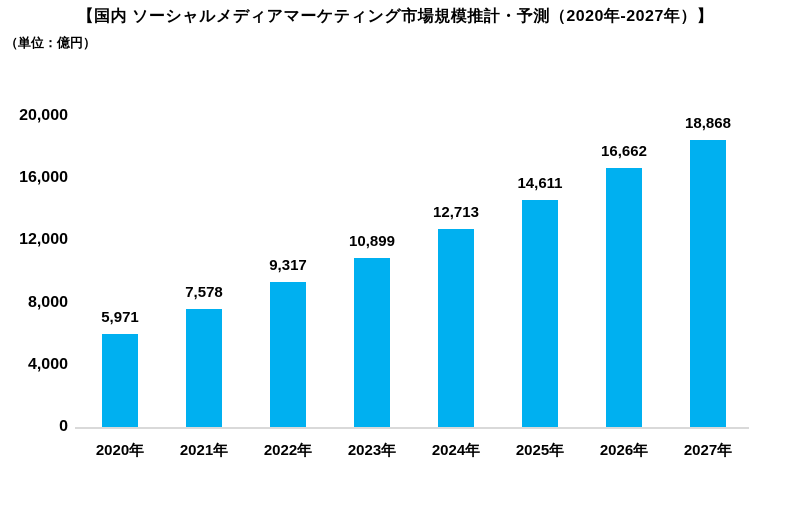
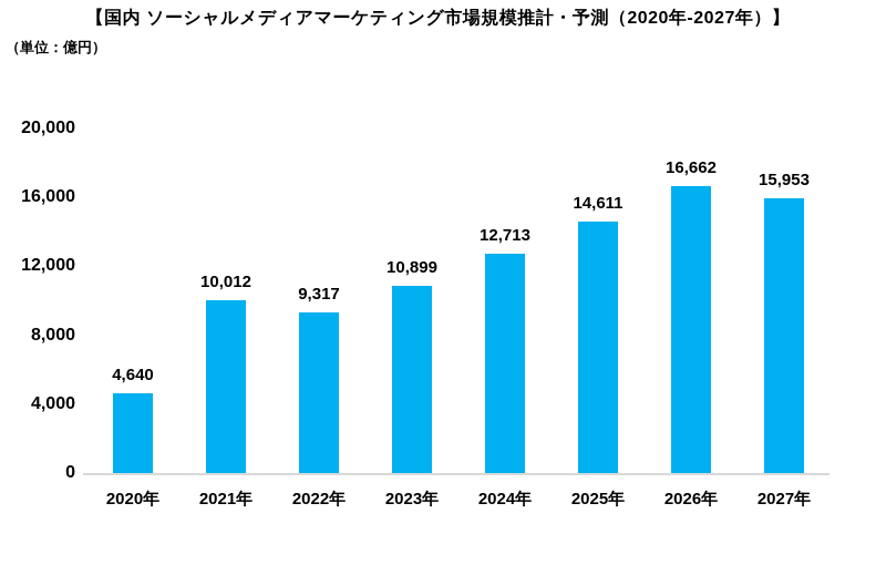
2020年: 5,971 -> 4,640
2021年: 7,578 -> 10,012
2027年: 18,868 -> 15,953
